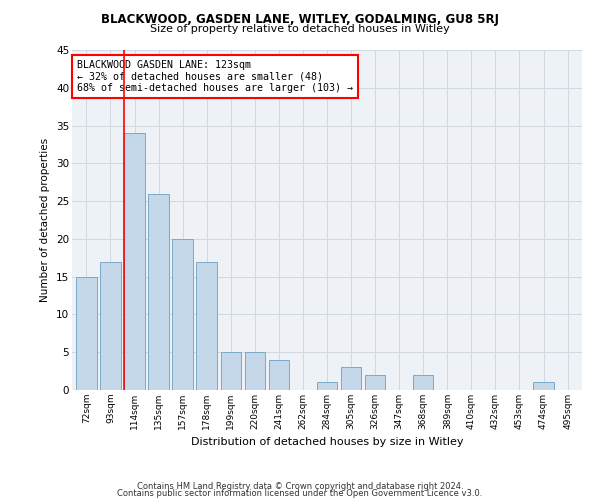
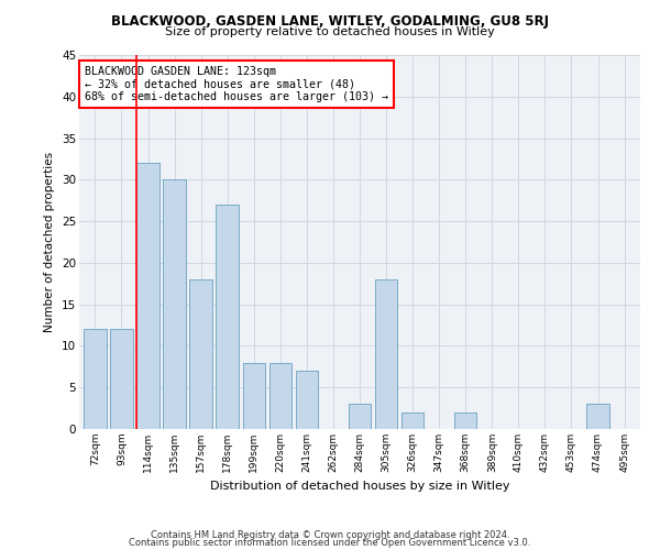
72sqm: 15 -> 12
93sqm: 17 -> 12
114sqm: 34 -> 32
135sqm: 26 -> 30
157sqm: 20 -> 18
178sqm: 17 -> 27
199sqm: 5 -> 8
220sqm: 5 -> 8
241sqm: 4 -> 7
284sqm: 1 -> 3
305sqm: 3 -> 18
474sqm: 1 -> 3
